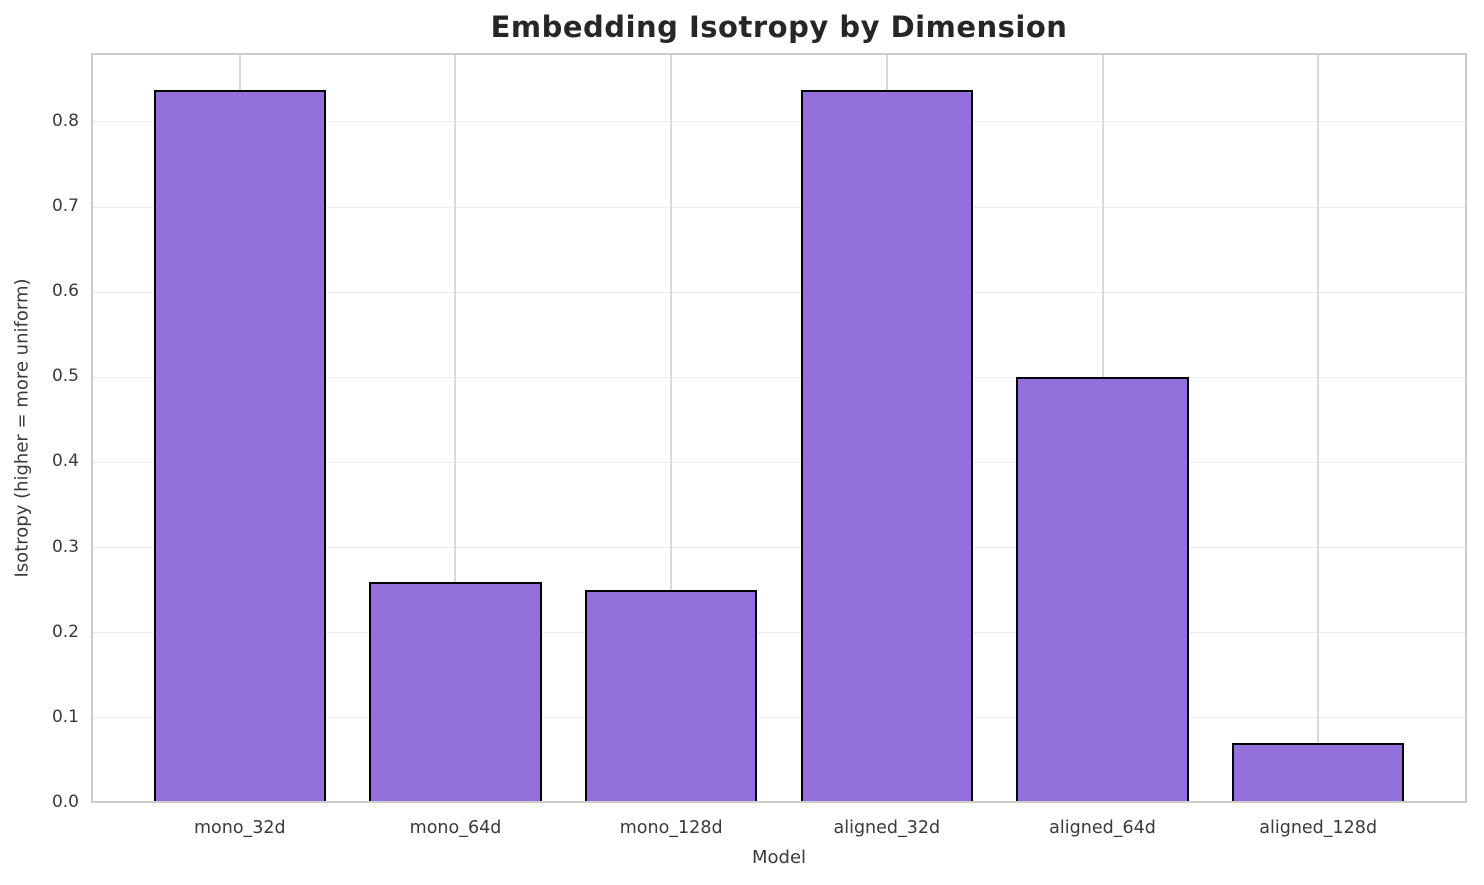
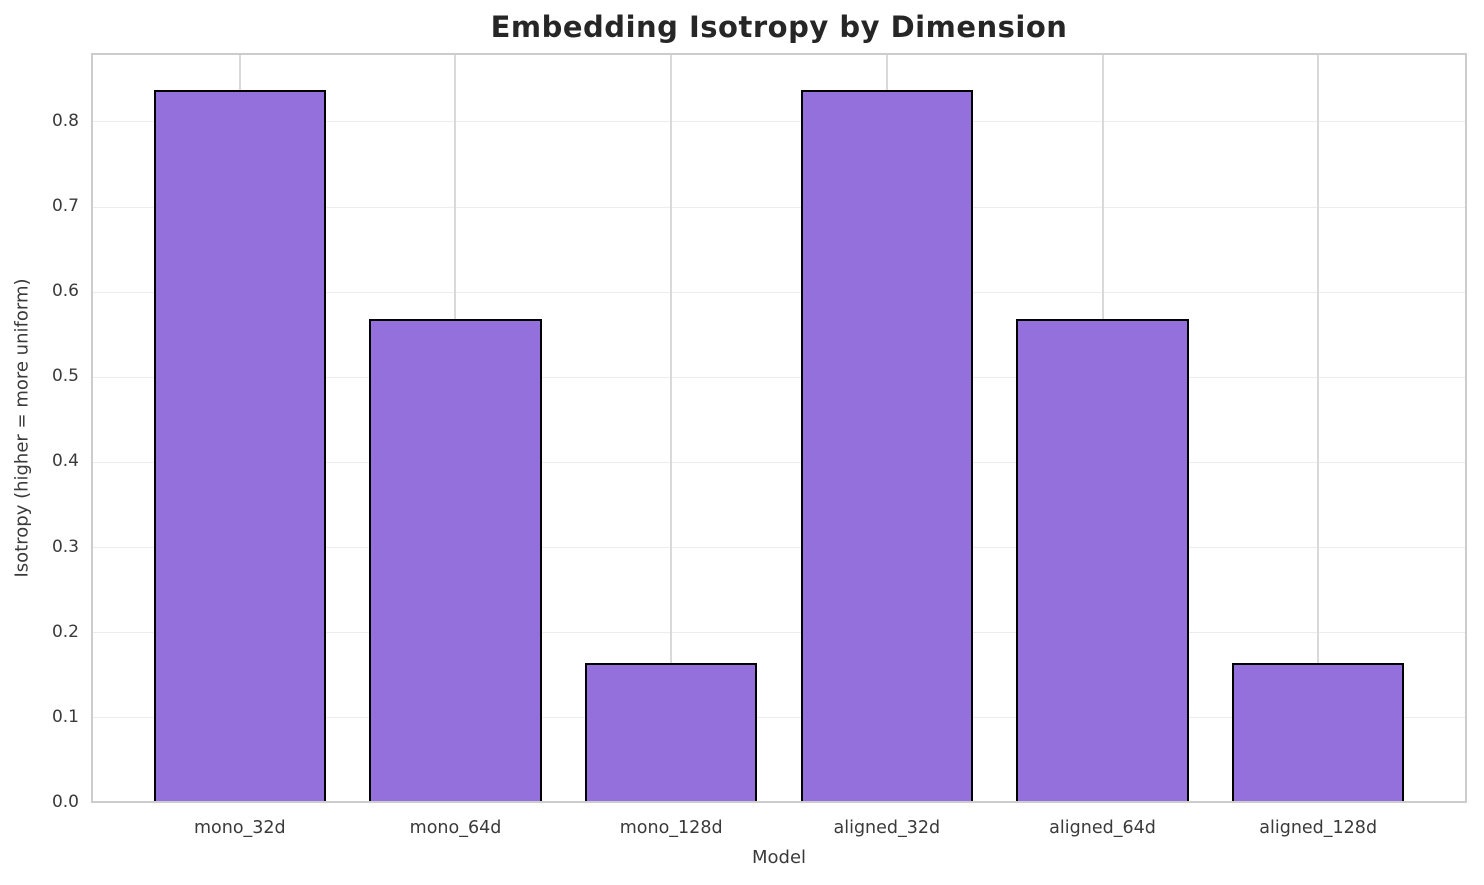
mono_64d: 0.26 -> 0.57
mono_128d: 0.25 -> 0.16
aligned_64d: 0.50 -> 0.57
aligned_128d: 0.07 -> 0.16
